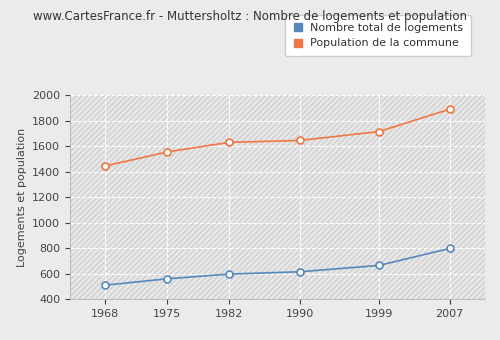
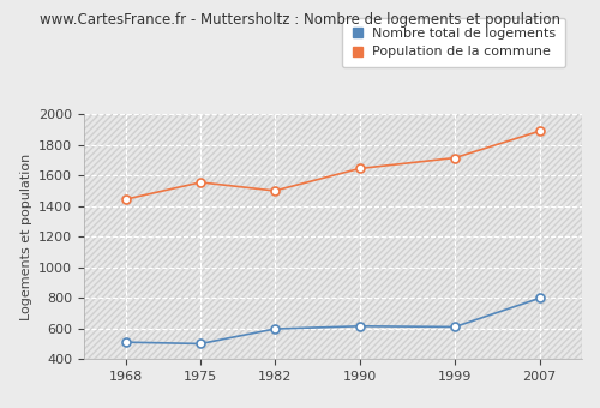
Nombre total de logements/1975: 560 -> 500
Population de la commune/1982: 1630 -> 1500
Nombre total de logements/1999: 660 -> 610
